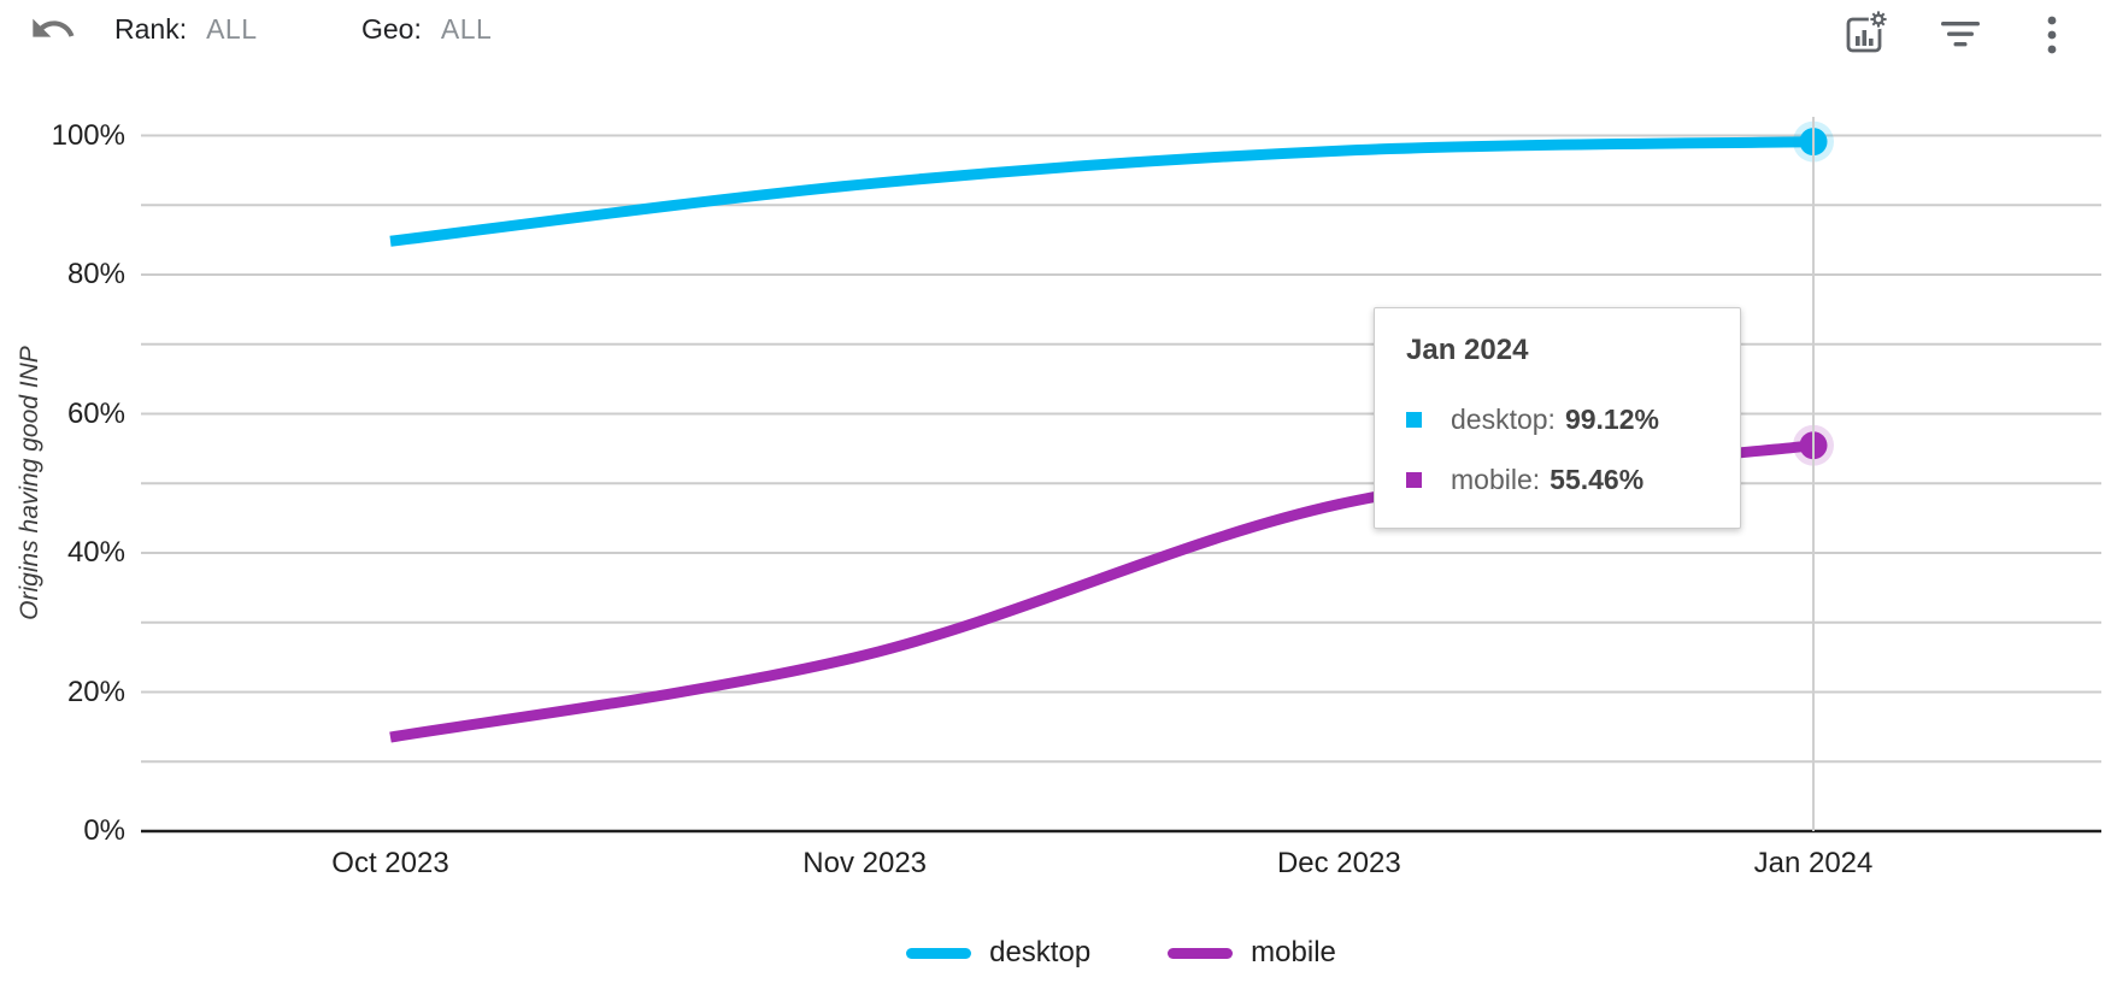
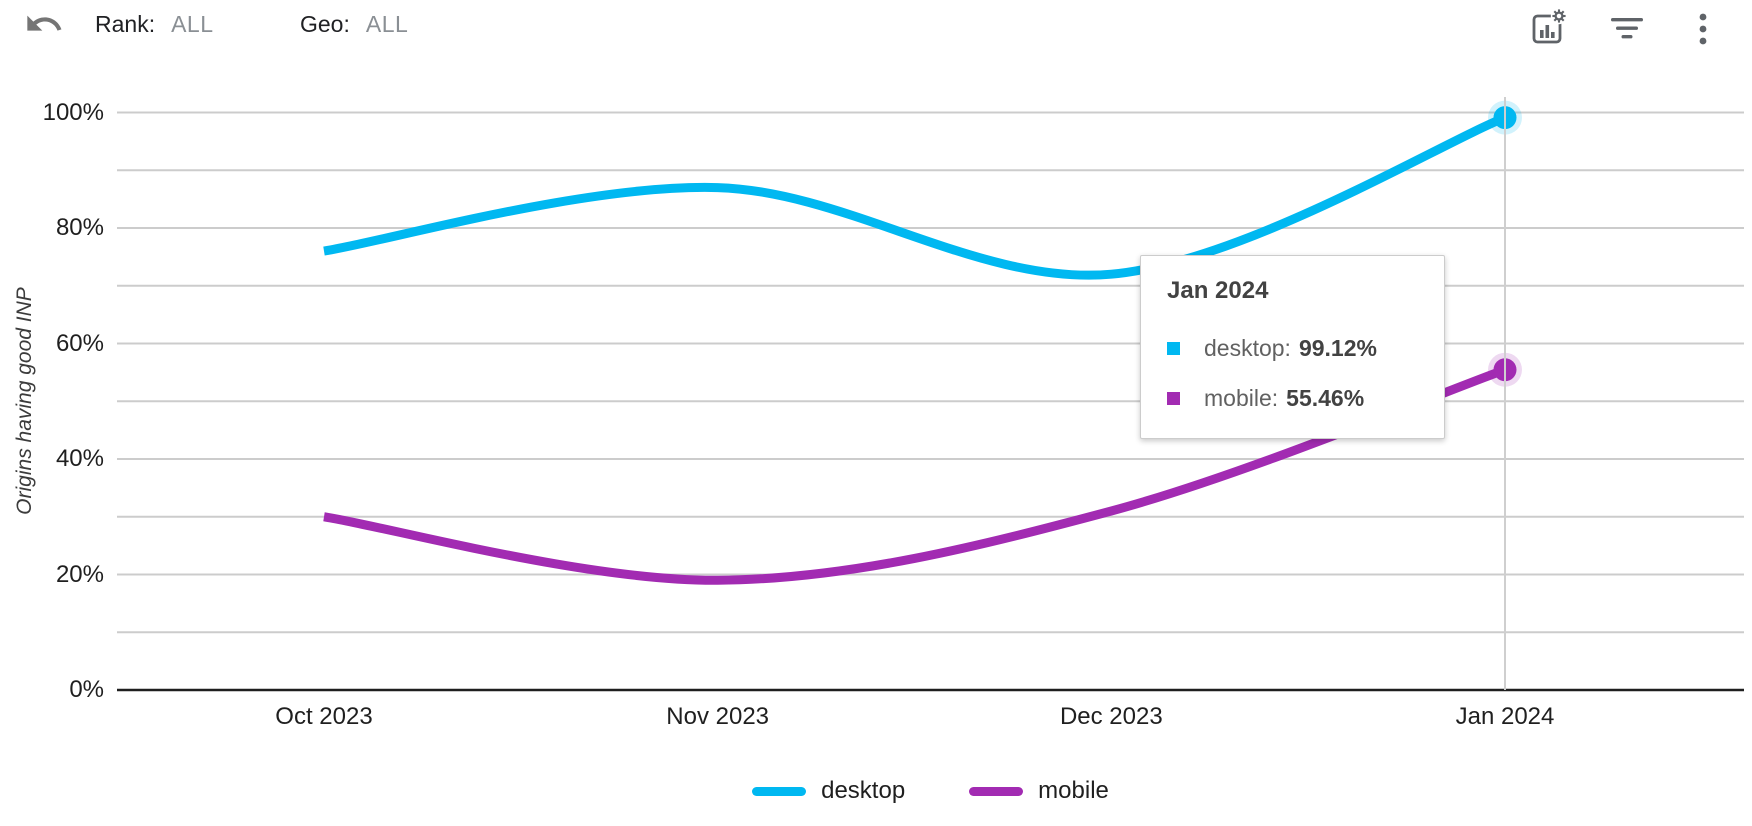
desktop/Oct 2023: 85% -> 76%
mobile/Oct 2023: 14% -> 30%
desktop/Nov 2023: 93% -> 87%
mobile/Nov 2023: 25% -> 19%
desktop/Dec 2023: 98% -> 72%
mobile/Dec 2023: 47% -> 31%
